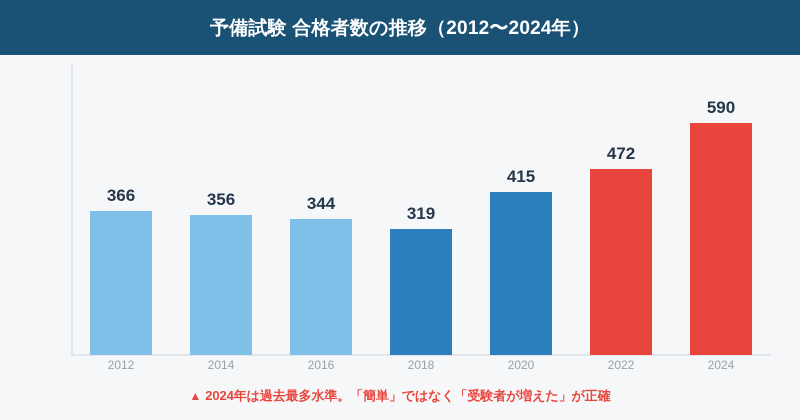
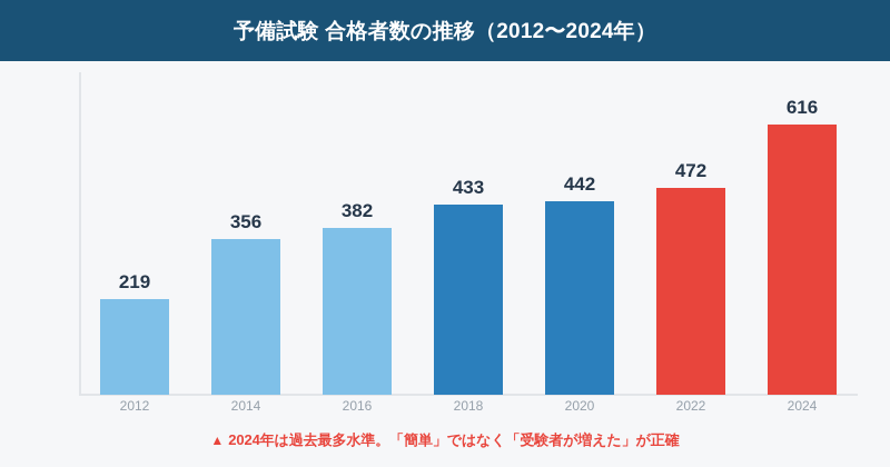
2012: 366 -> 219
2016: 344 -> 382
2018: 319 -> 433
2020: 415 -> 442
2024: 590 -> 616
